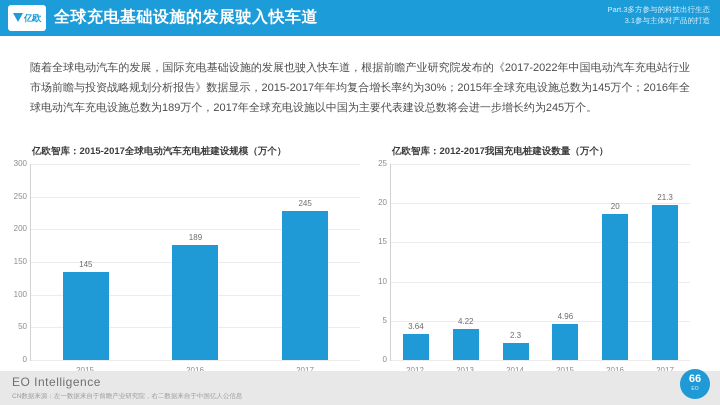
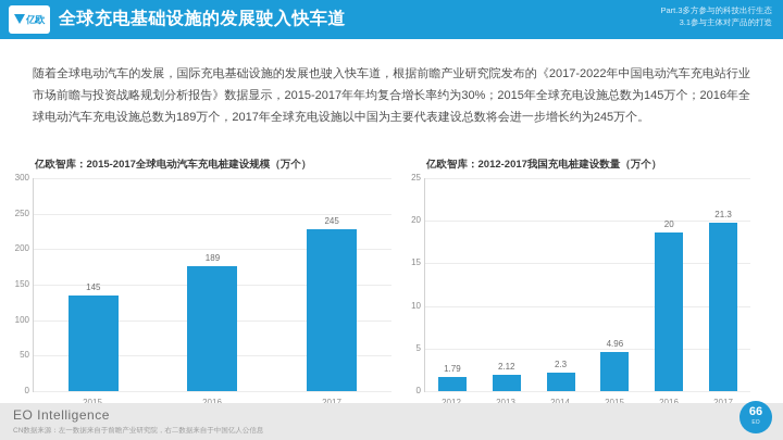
亿欧智库：2012-2017我国充电桩建设数量（万个）/2012: 3.64 -> 1.79
亿欧智库：2012-2017我国充电桩建设数量（万个）/2013: 4.22 -> 2.12
